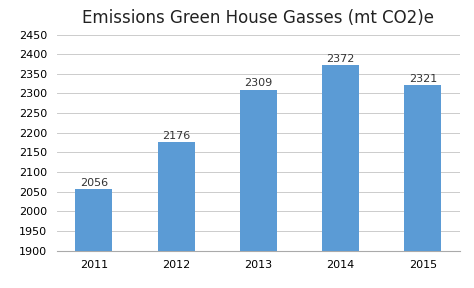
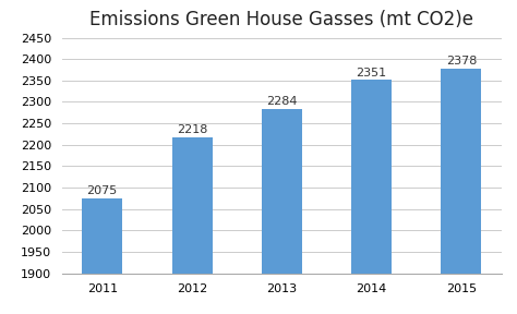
2011: 2056 -> 2075
2012: 2176 -> 2218
2013: 2309 -> 2284
2014: 2372 -> 2351
2015: 2321 -> 2378
